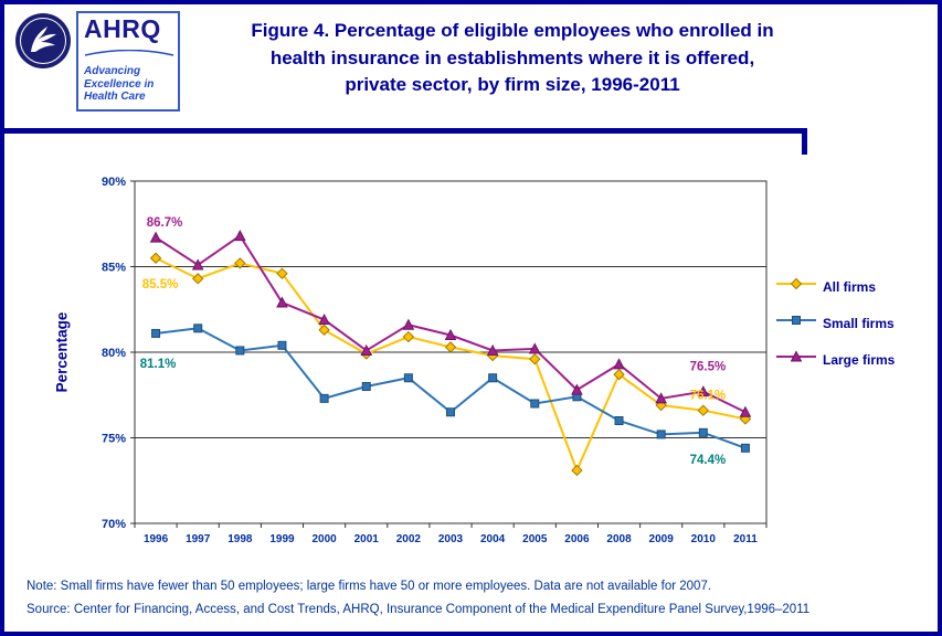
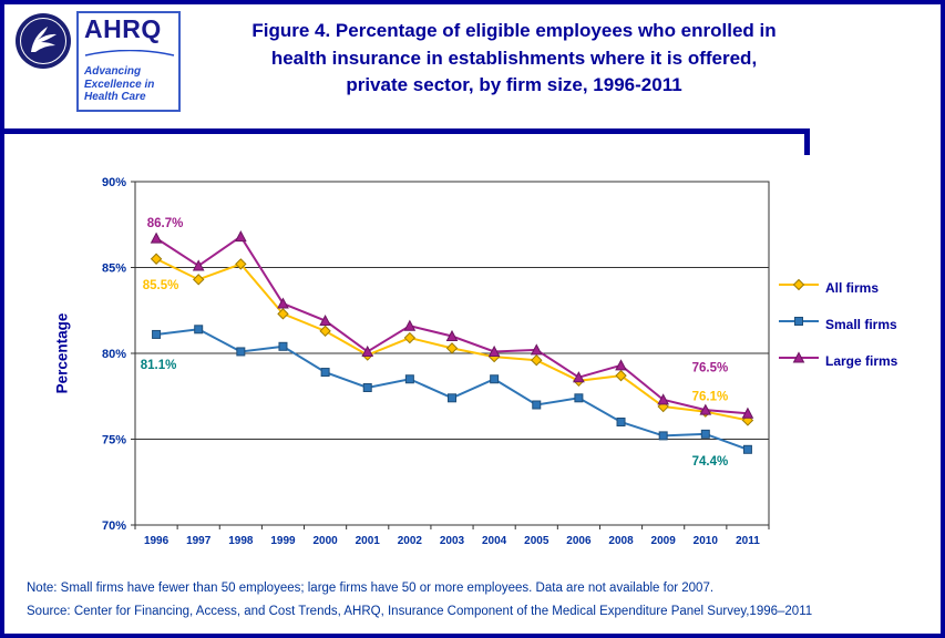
All firms/1999: 84.6% -> 82.3%
Small firms/2000: 77.3% -> 78.9%
Small firms/2003: 76.5% -> 77.4%
All firms/2006: 73.1% -> 78.4%
Large firms/2006: 77.8% -> 78.6%
Large firms/2010: 77.7% -> 76.7%
